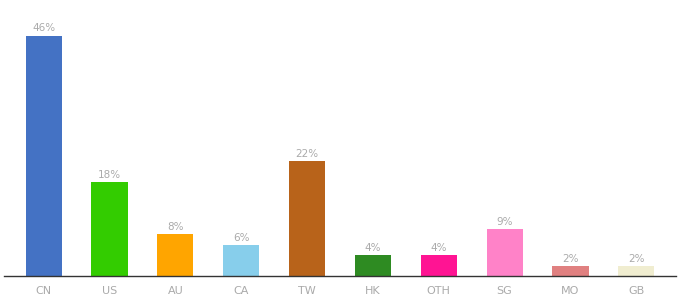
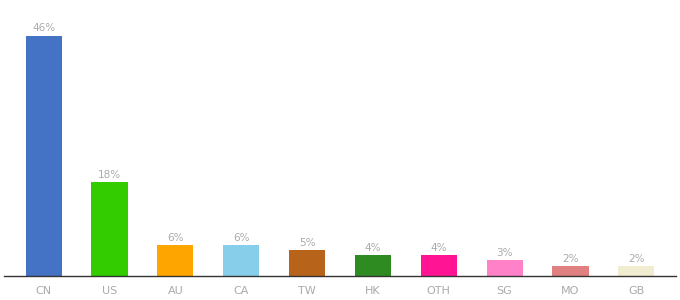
AU: 8% -> 6%
TW: 22% -> 5%
SG: 9% -> 3%
